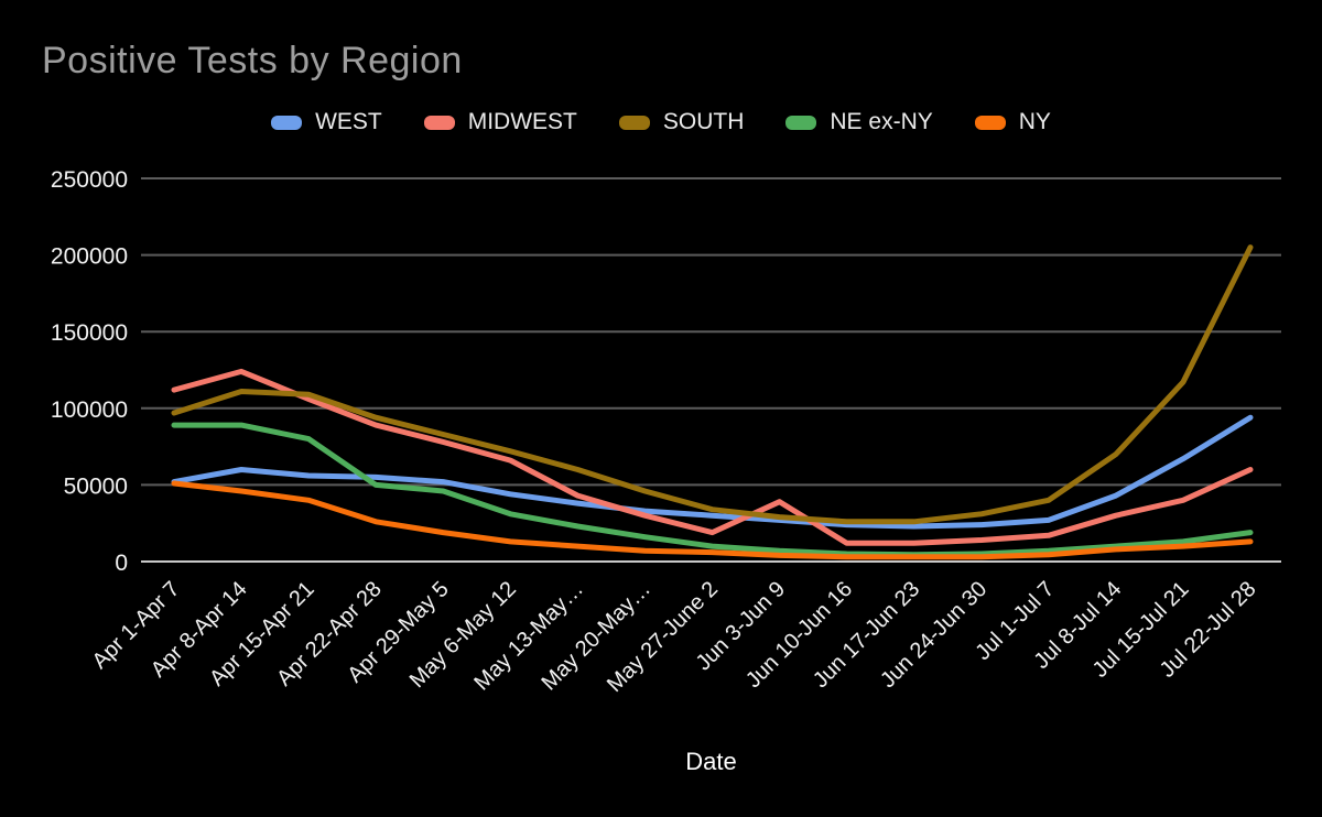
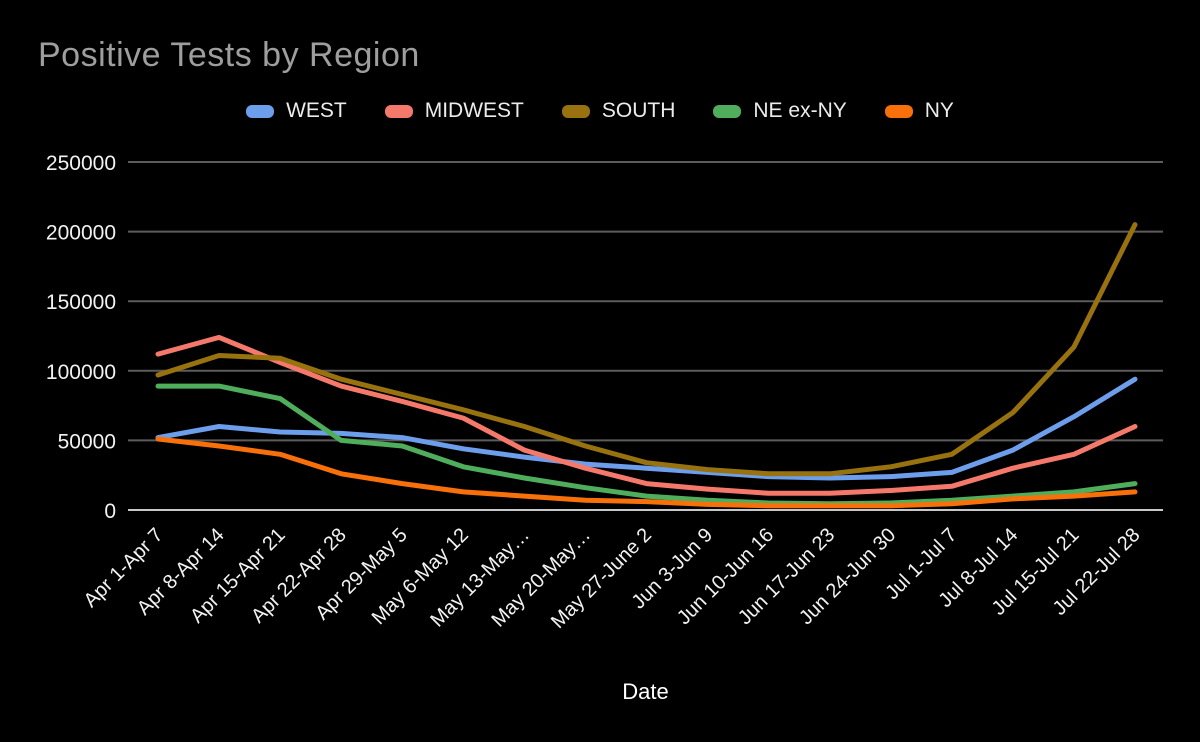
MIDWEST/Jun 3-Jun 9: 39000 -> 15000
